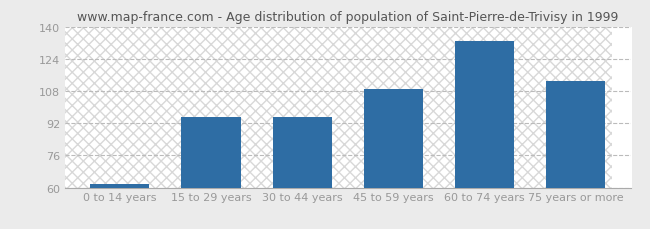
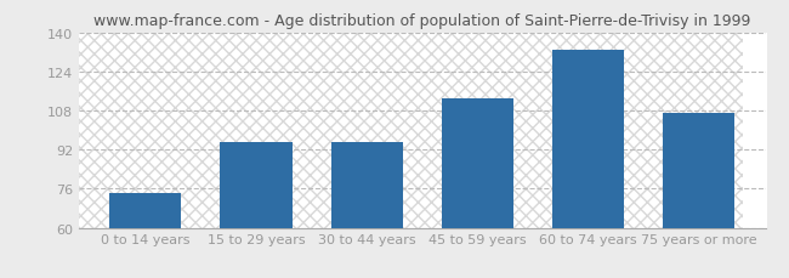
0 to 14 years: 62 -> 74
45 to 59 years: 109 -> 113
75 years or more: 113 -> 107
